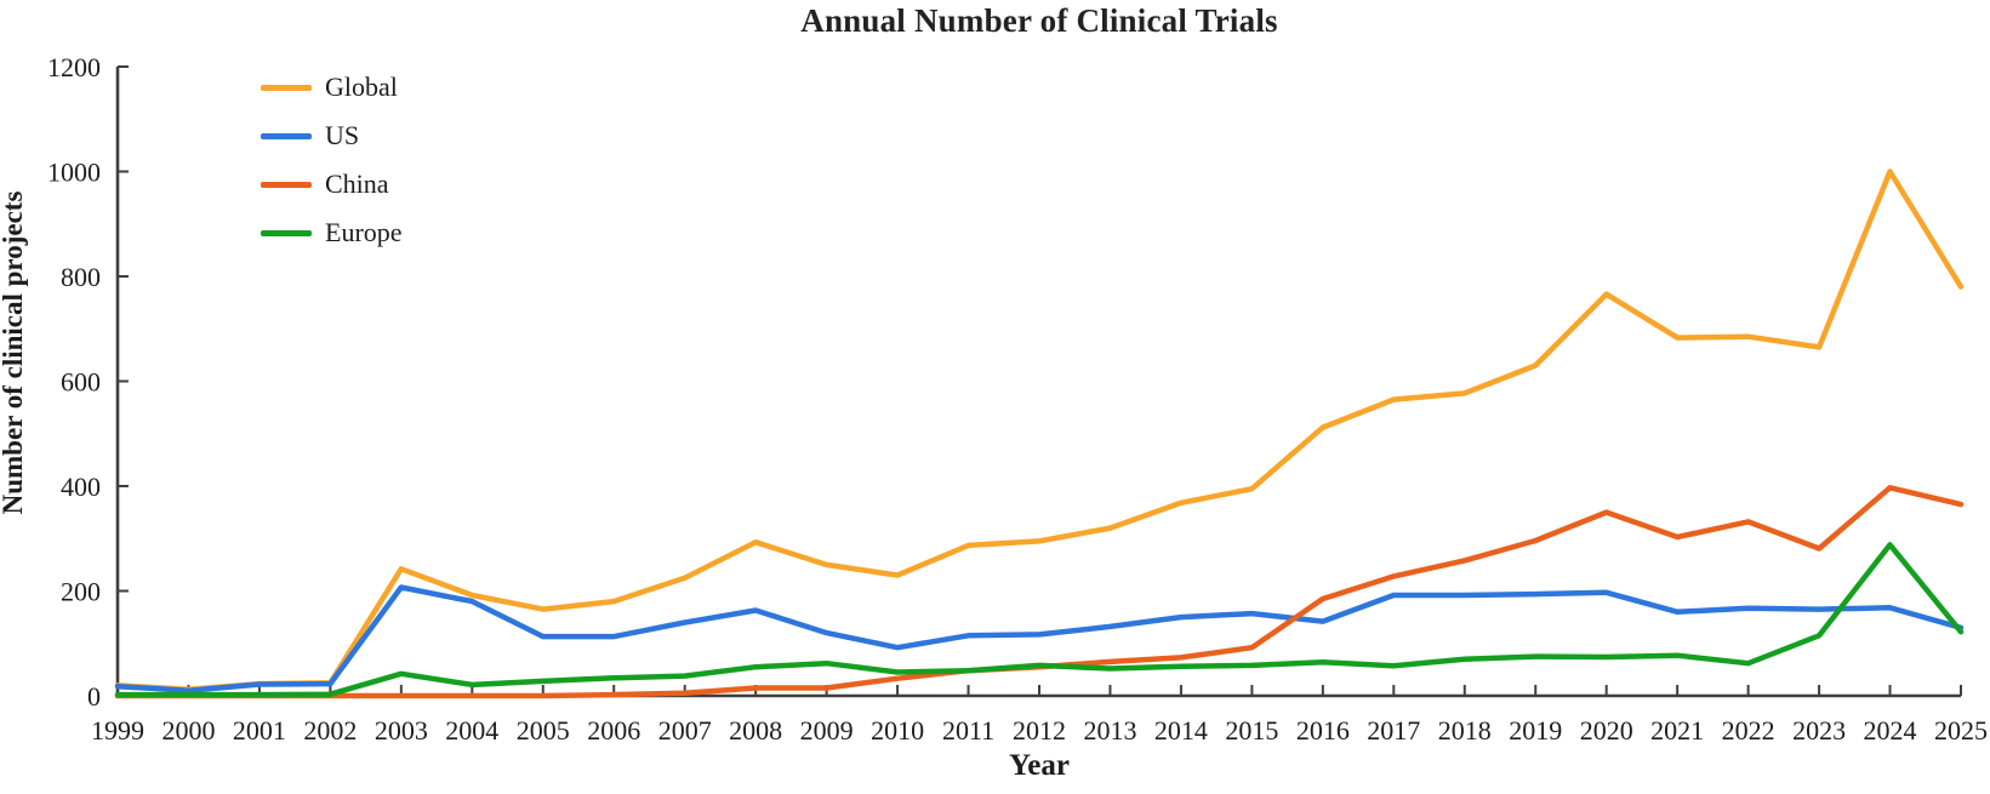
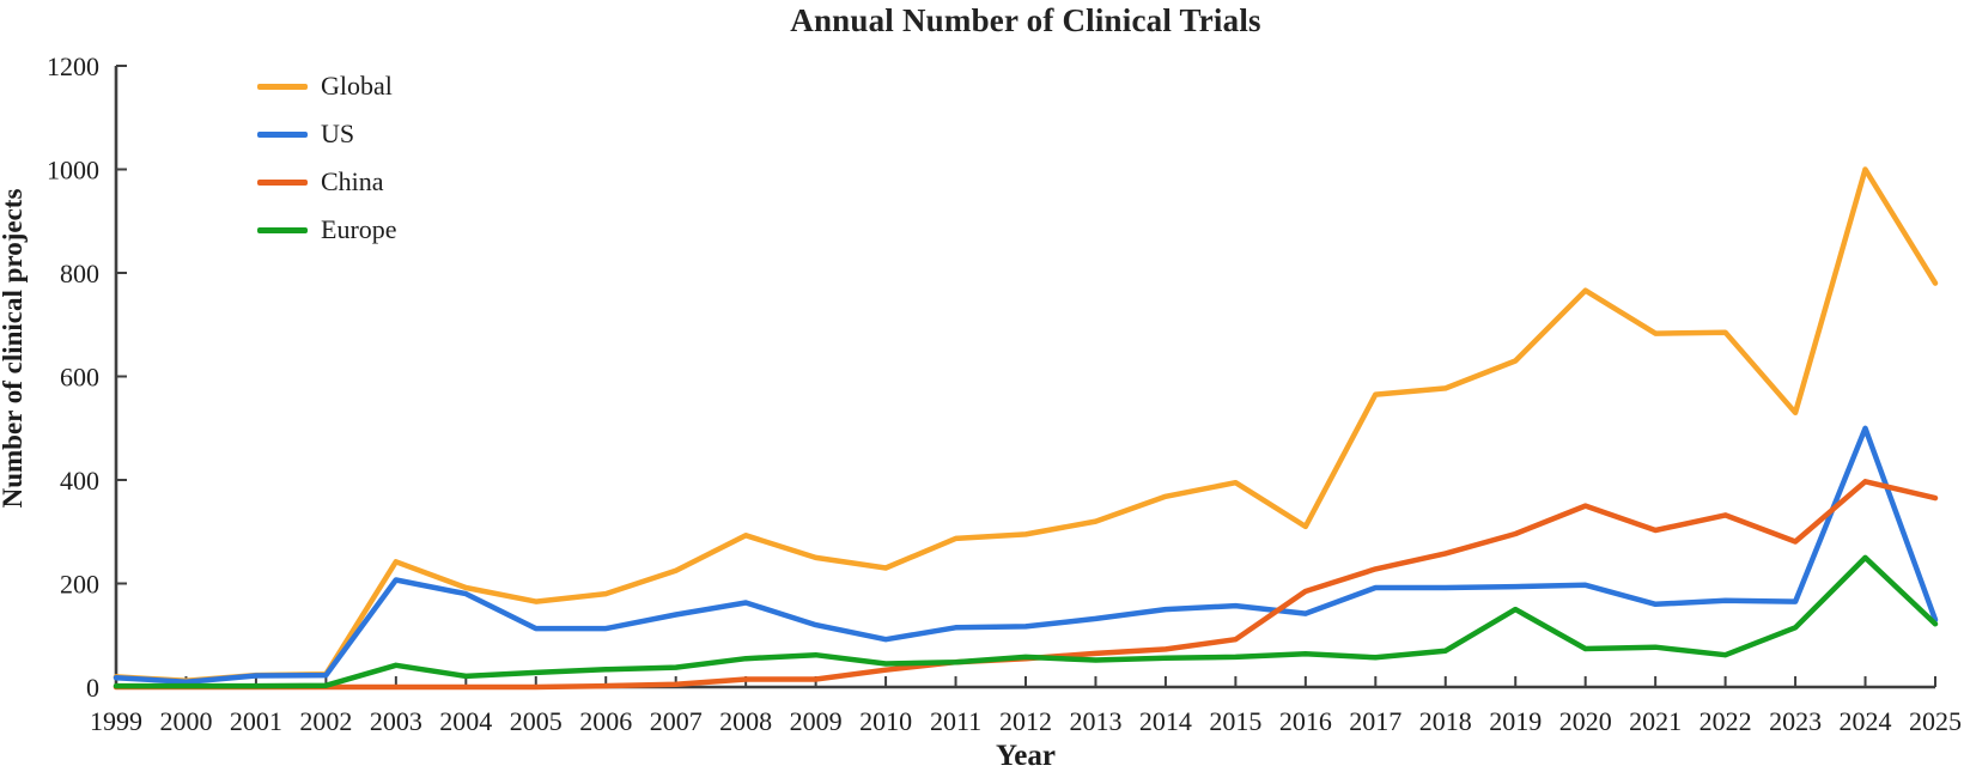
Global/2016: 510 -> 310
Europe/2019: 80 -> 150
Global/2023: 660 -> 530
US/2024: 170 -> 500
Europe/2024: 290 -> 250
